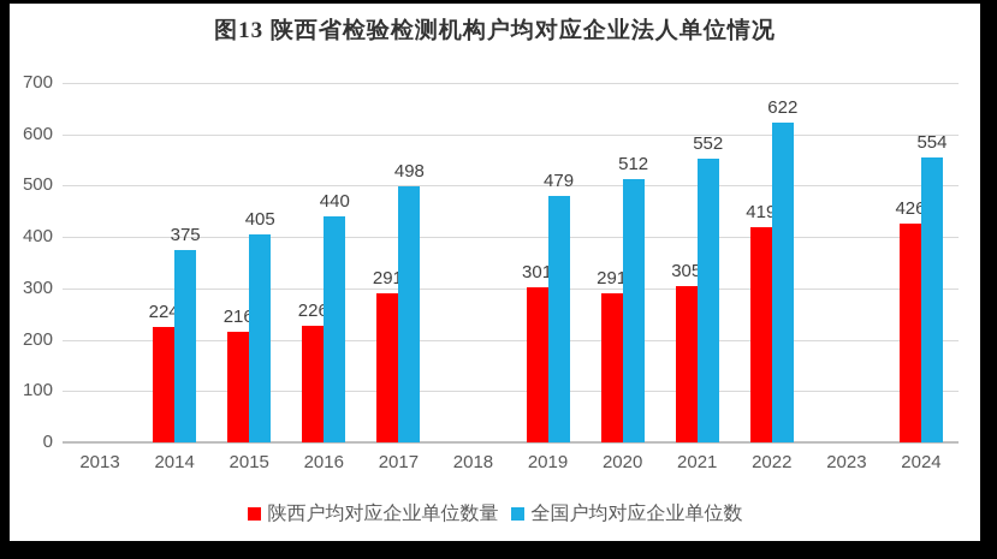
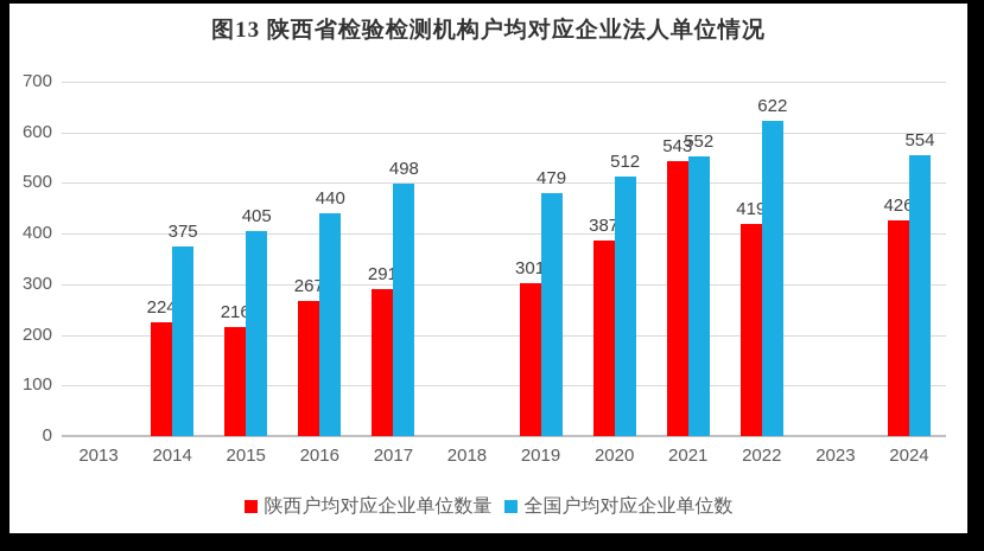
陕西户均对应企业单位数量/2016: 226 -> 267
陕西户均对应企业单位数量/2020: 291 -> 387
陕西户均对应企业单位数量/2021: 305 -> 543
